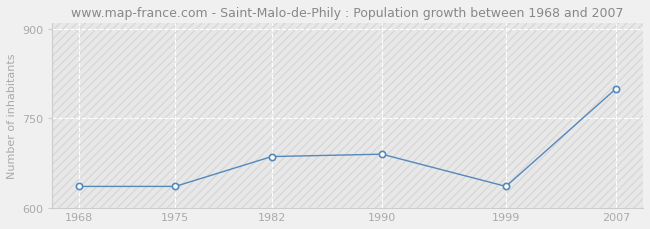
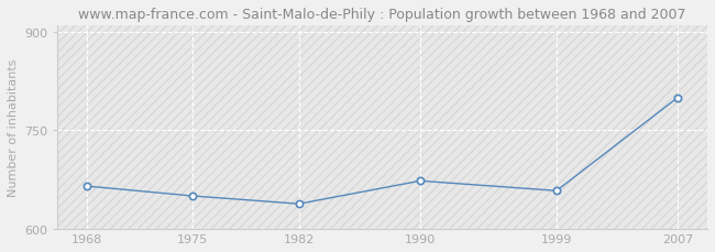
1968: 636 -> 665
1975: 636 -> 650
1982: 686 -> 638
1990: 690 -> 673
1999: 636 -> 658
